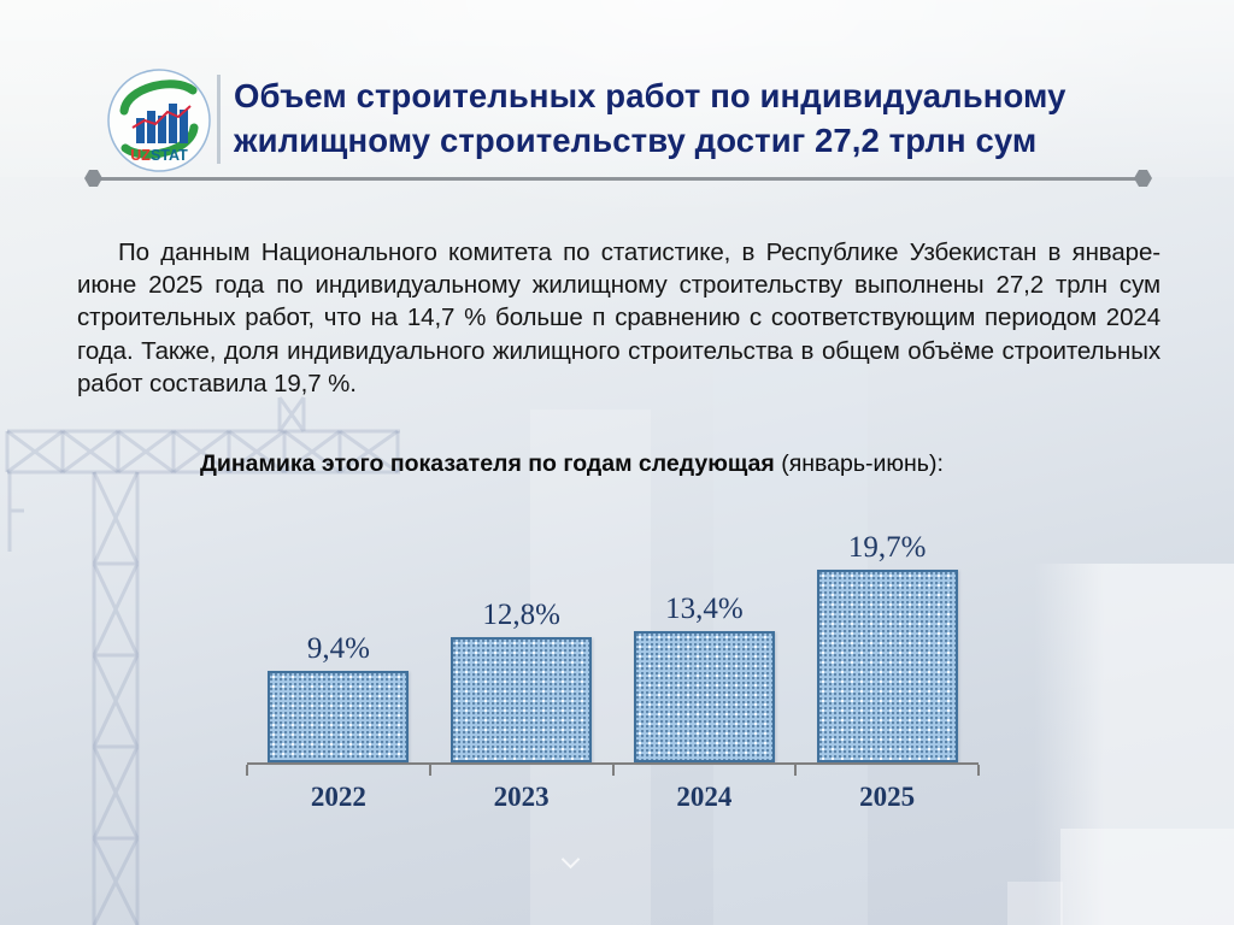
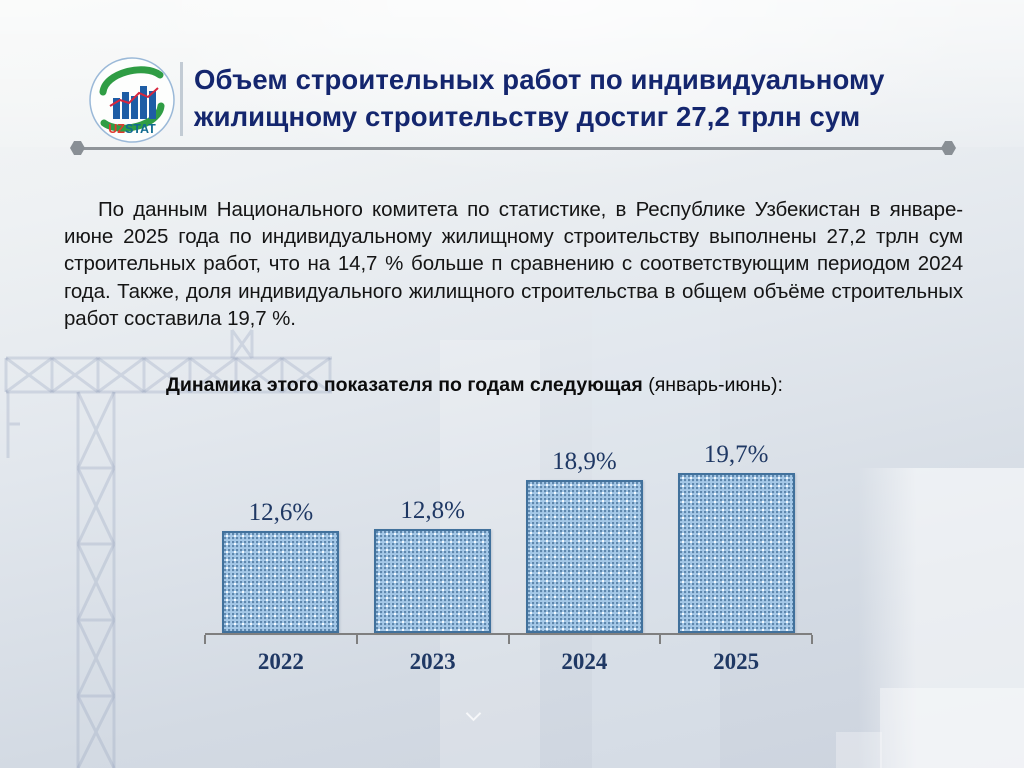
2022: 9,4% -> 12,6%
2024: 13,4% -> 18,9%
